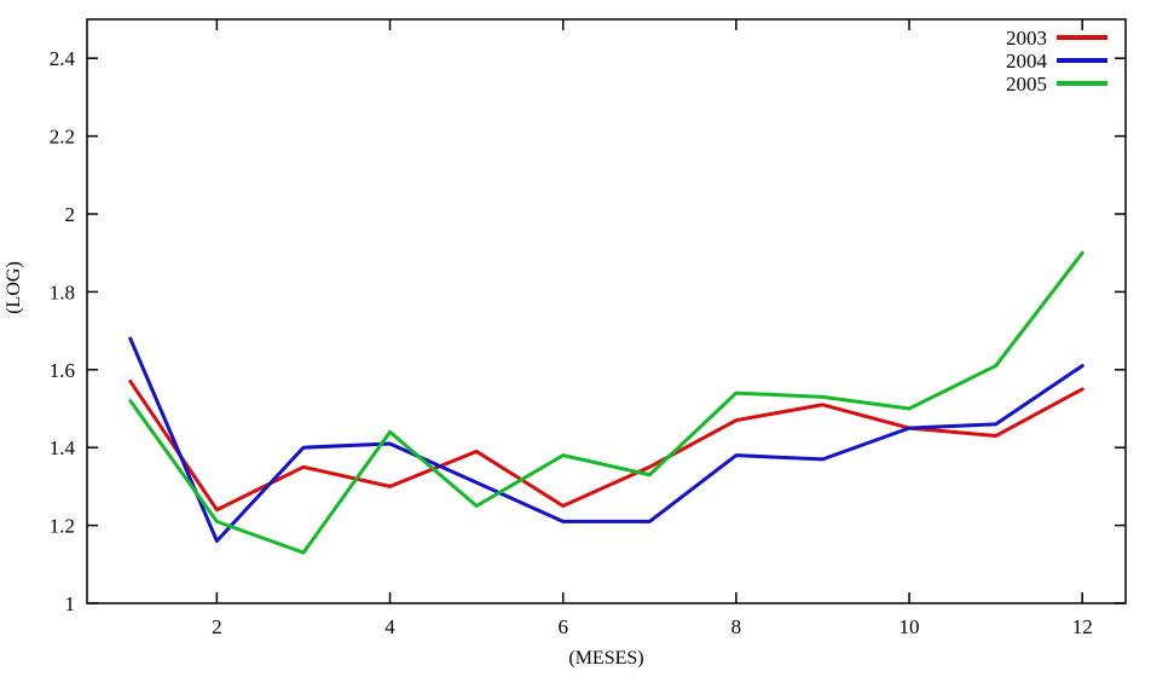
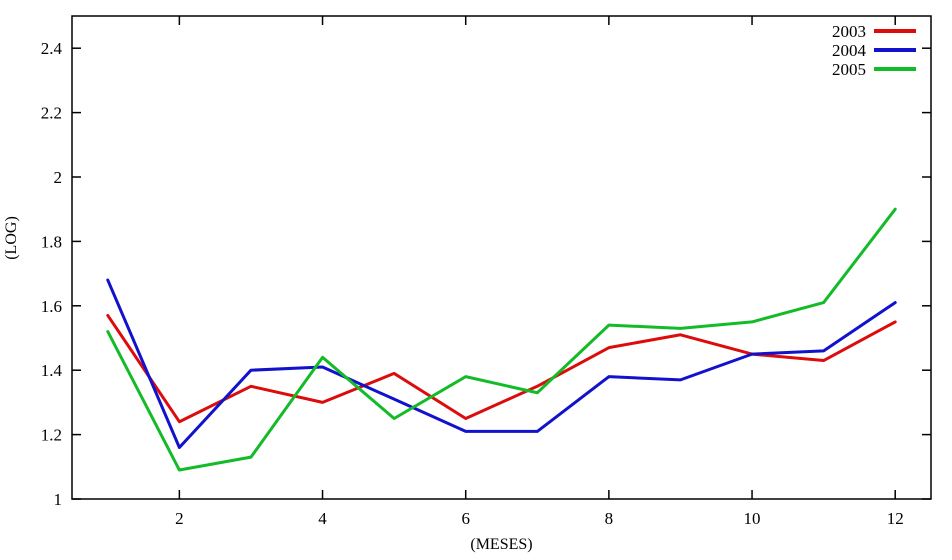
2005/2: 1.21 -> 1.09
2005/10: 1.50 -> 1.55
